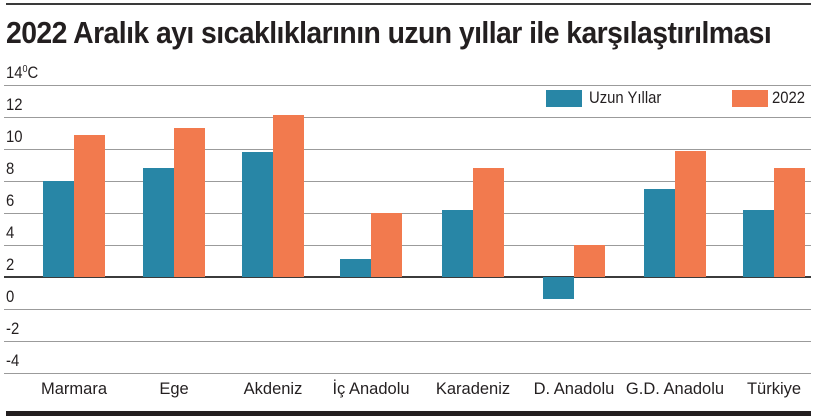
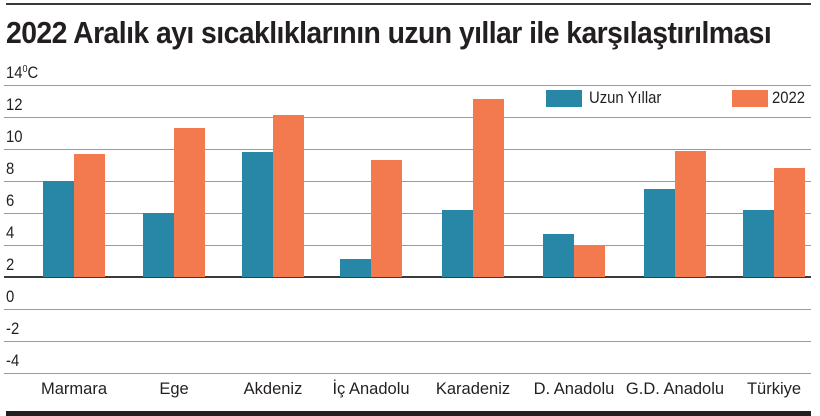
2022/Marmara: 10.9 -> 9.7
Uzun Yıllar/Ege: 8.8 -> 6.0
2022/İç Anadolu: 6.0 -> 9.3
2022/Karadeniz: 8.8 -> 13.1
Uzun Yıllar/D. Anadolu: 0.6 -> 4.7
